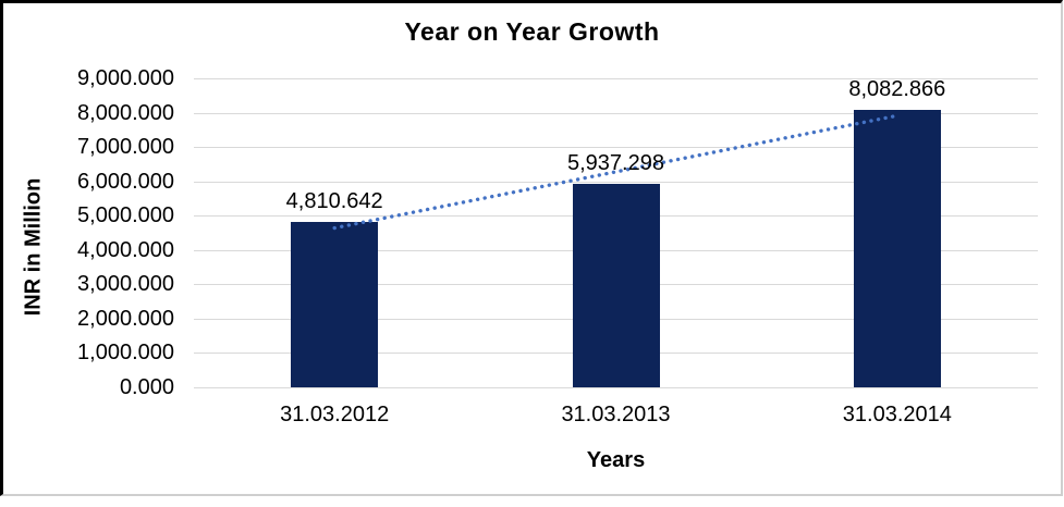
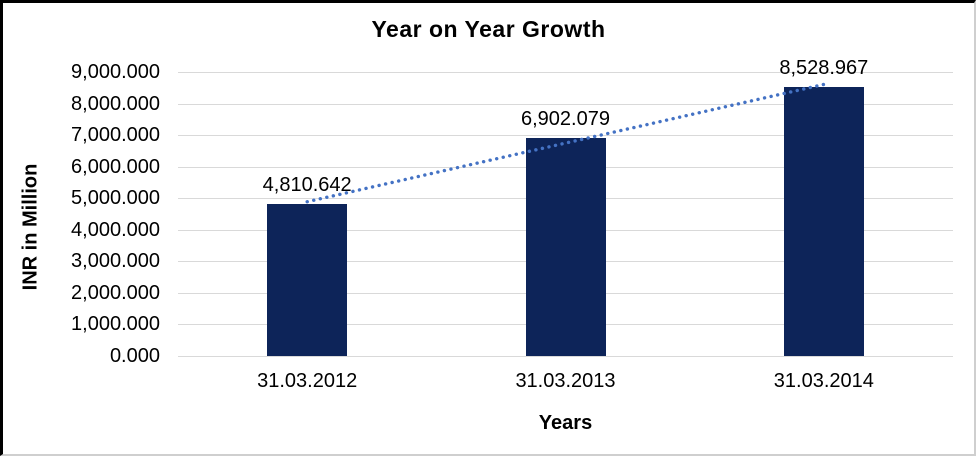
31.03.2013: 5,937.298 -> 6,902.079
31.03.2014: 8,082.866 -> 8,528.967
